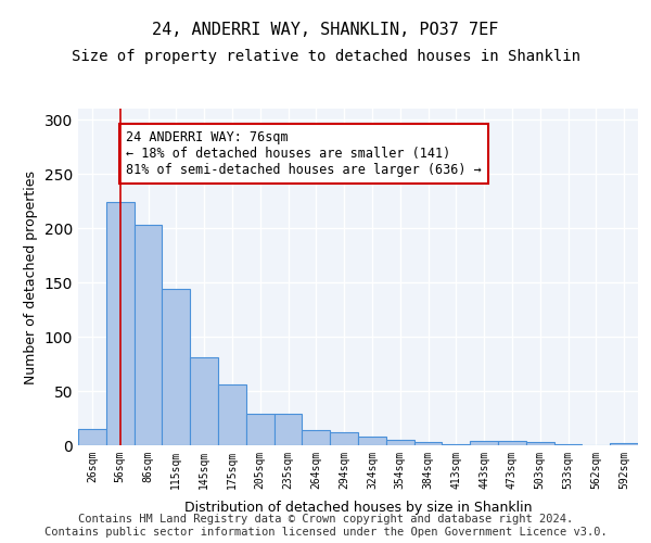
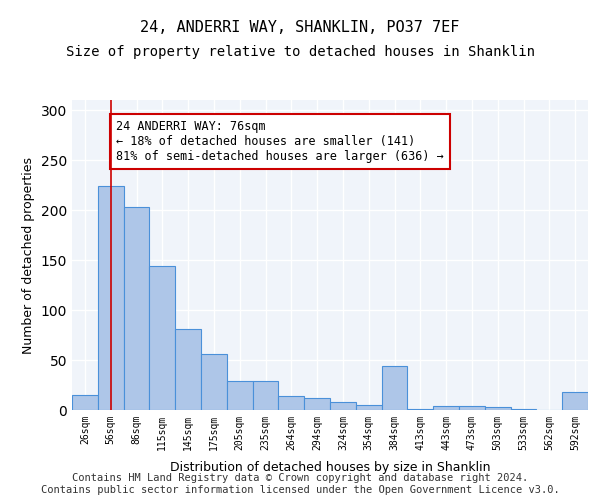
384sqm: 3 -> 44
592sqm: 2 -> 18
